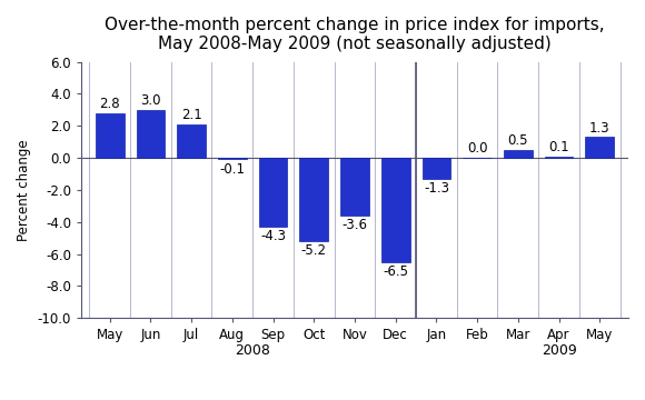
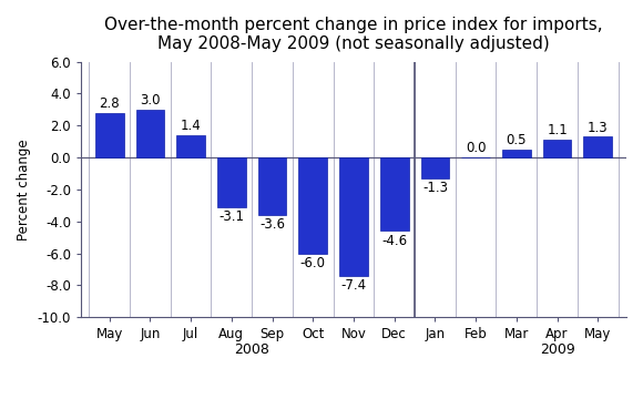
Jul: 2.1 -> 1.4
Aug: -0.1 -> -3.1
Sep: -4.3 -> -3.6
Oct: -5.2 -> -6.0
Nov: -3.6 -> -7.4
Dec: -6.5 -> -4.6
Apr: 0.1 -> 1.1
